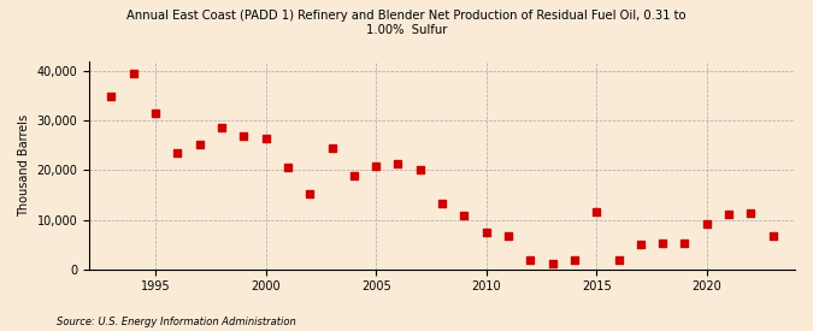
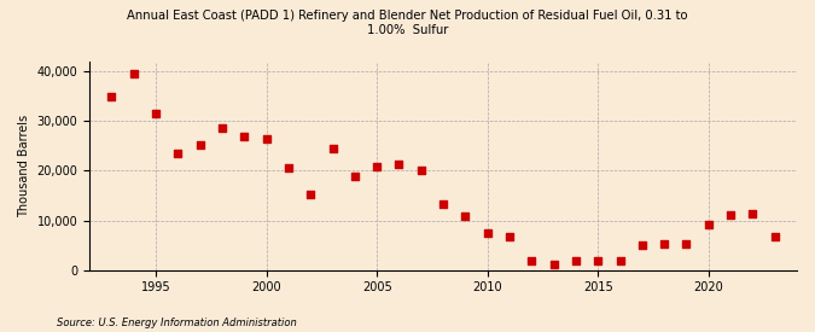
2015: 11,500 -> 1,800
